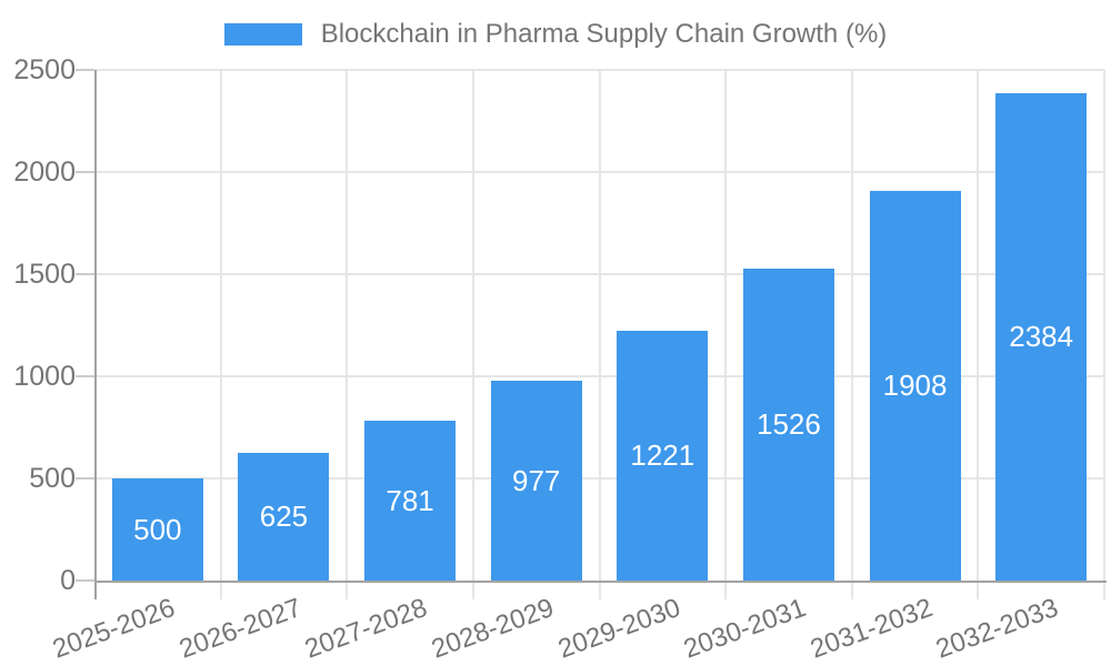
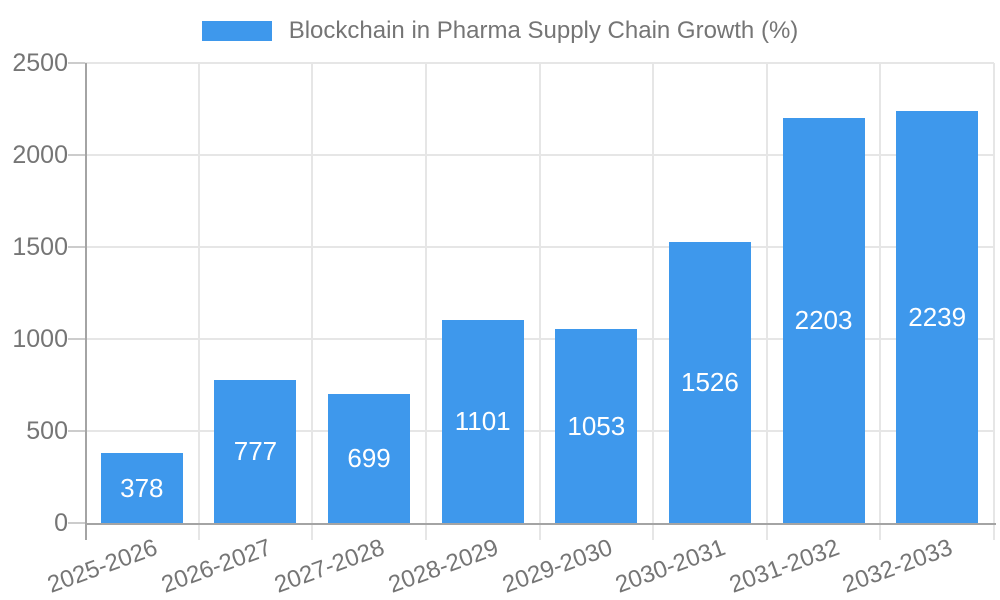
2025-2026: 500 -> 378
2026-2027: 625 -> 777
2027-2028: 781 -> 699
2028-2029: 977 -> 1101
2029-2030: 1221 -> 1053
2031-2032: 1908 -> 2203
2032-2033: 2384 -> 2239
